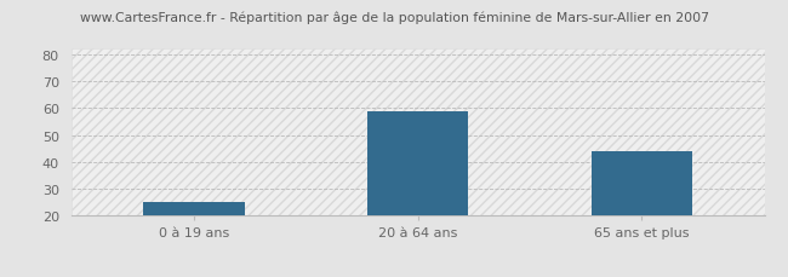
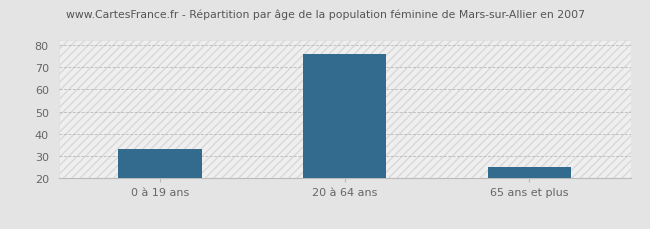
0 à 19 ans: 25 -> 33
20 à 64 ans: 59 -> 76
65 ans et plus: 44 -> 25
